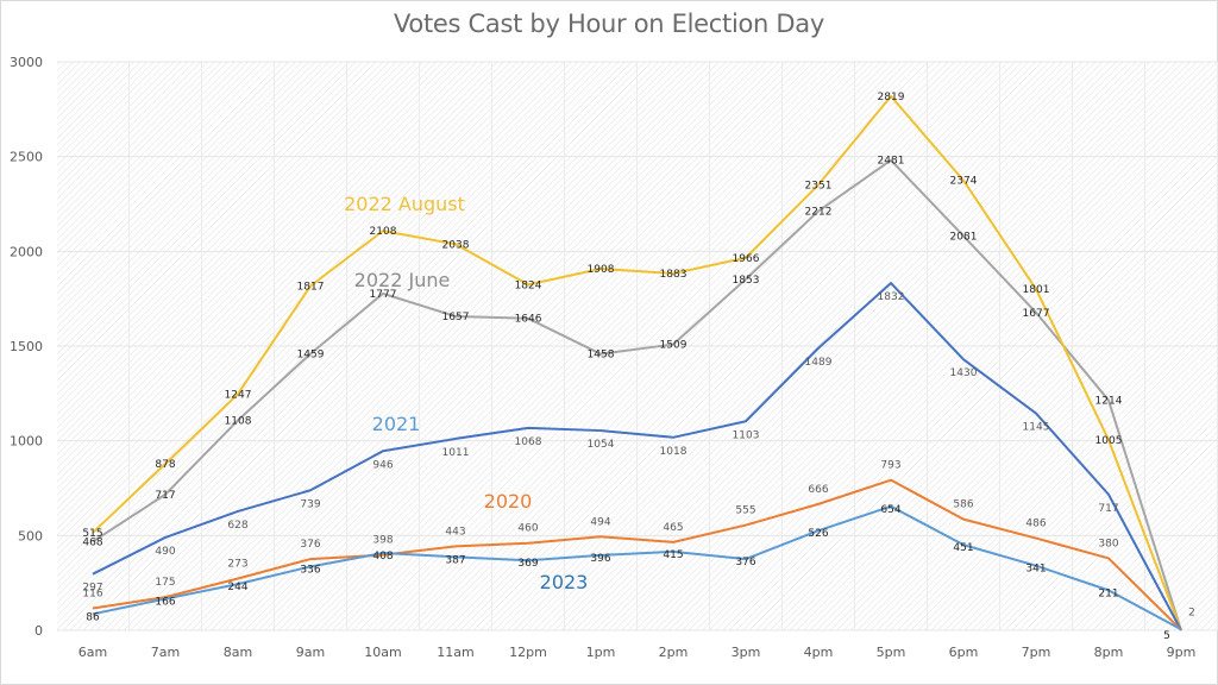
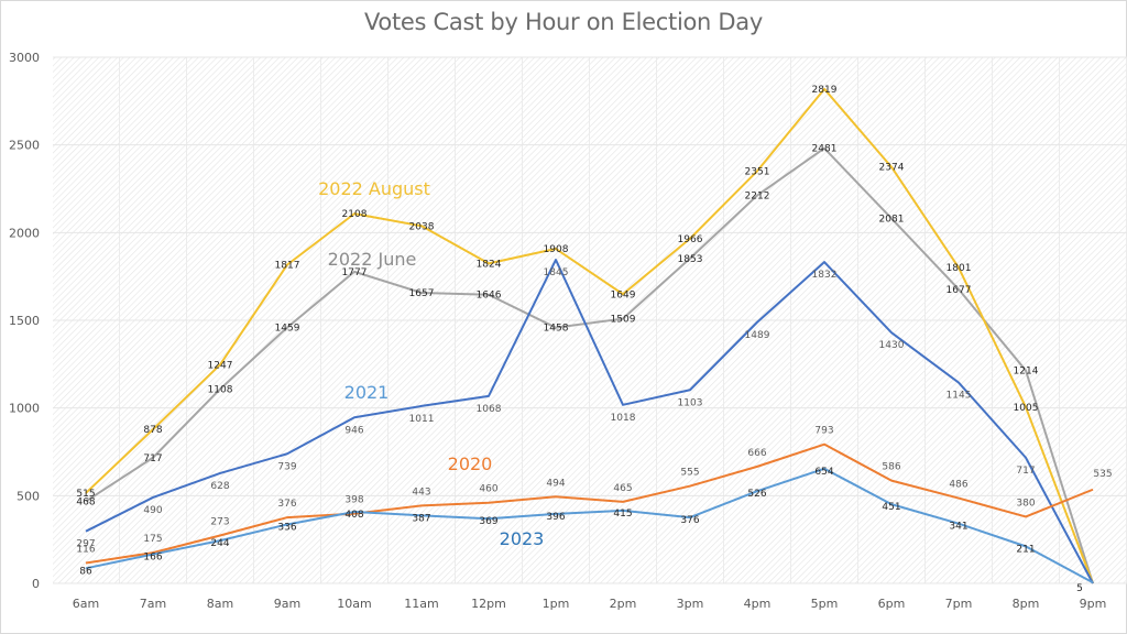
2021/1pm: 1054 -> 1845
2022 August/2pm: 1883 -> 1649
2020/9pm: 2 -> 535
